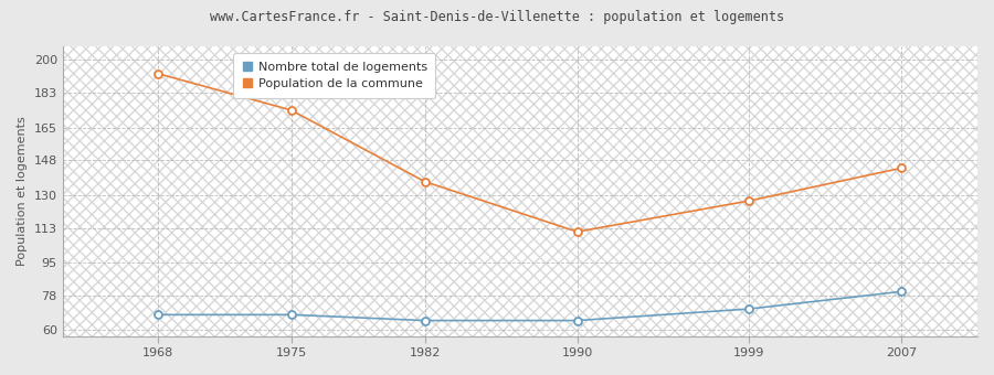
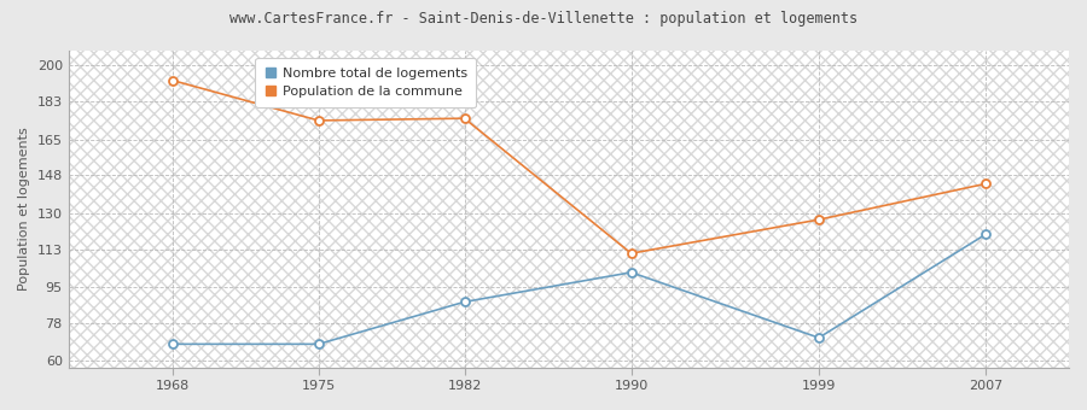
Nombre total de logements/1982: 65 -> 88
Population de la commune/1982: 137 -> 175
Nombre total de logements/1990: 65 -> 102
Nombre total de logements/2007: 80 -> 120
